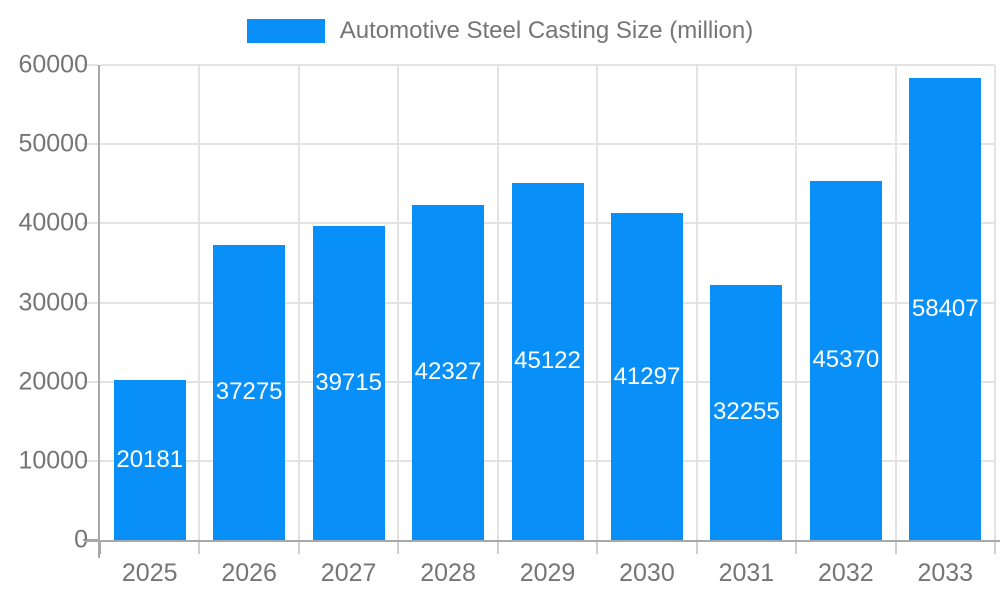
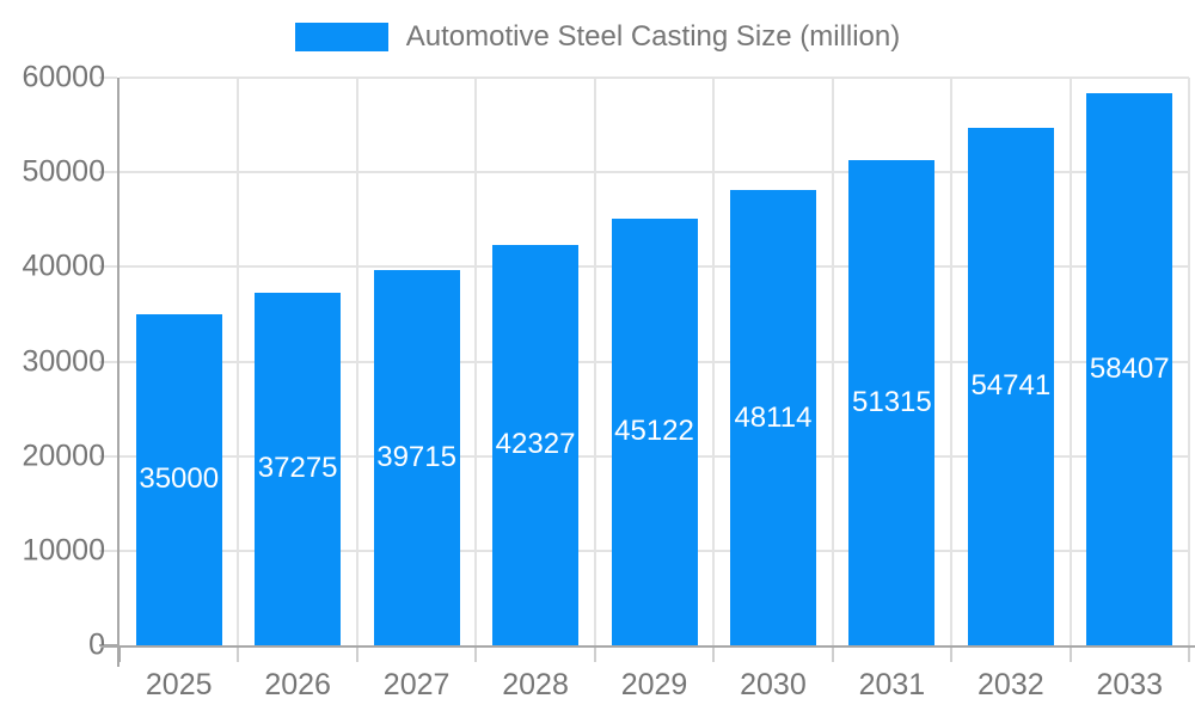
2025: 20181 -> 35000
2030: 41297 -> 48114
2031: 32255 -> 51315
2032: 45370 -> 54741
